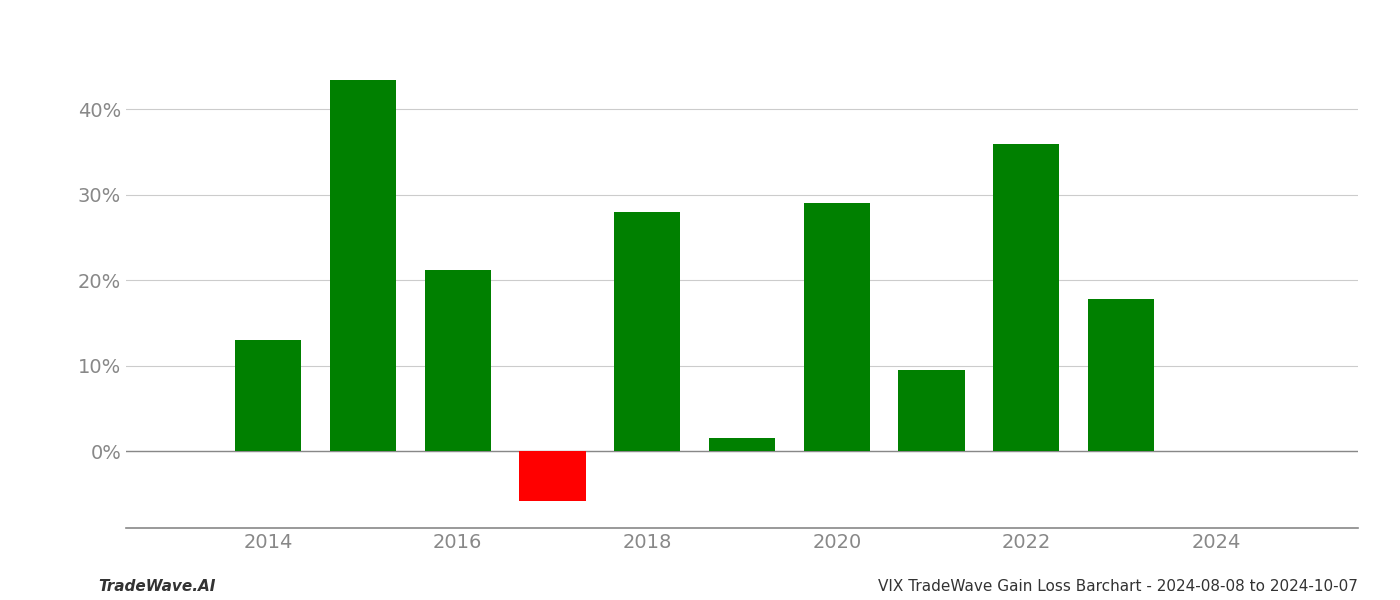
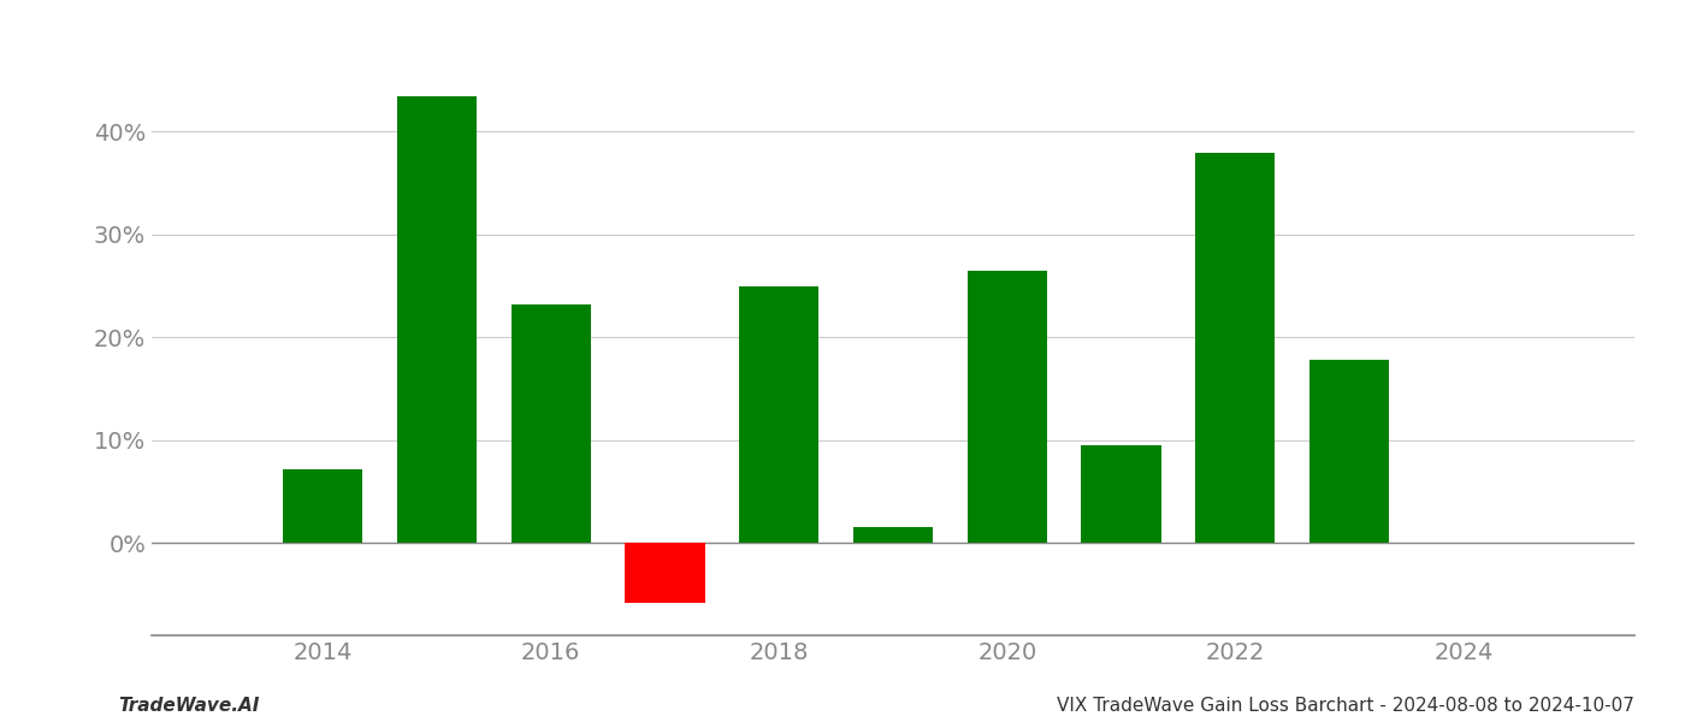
2014: 13.0% -> 7.2%
2016: 21.2% -> 23.2%
2018: 28.0% -> 24.9%
2020: 29.0% -> 26.5%
2022: 36.0% -> 37.9%
